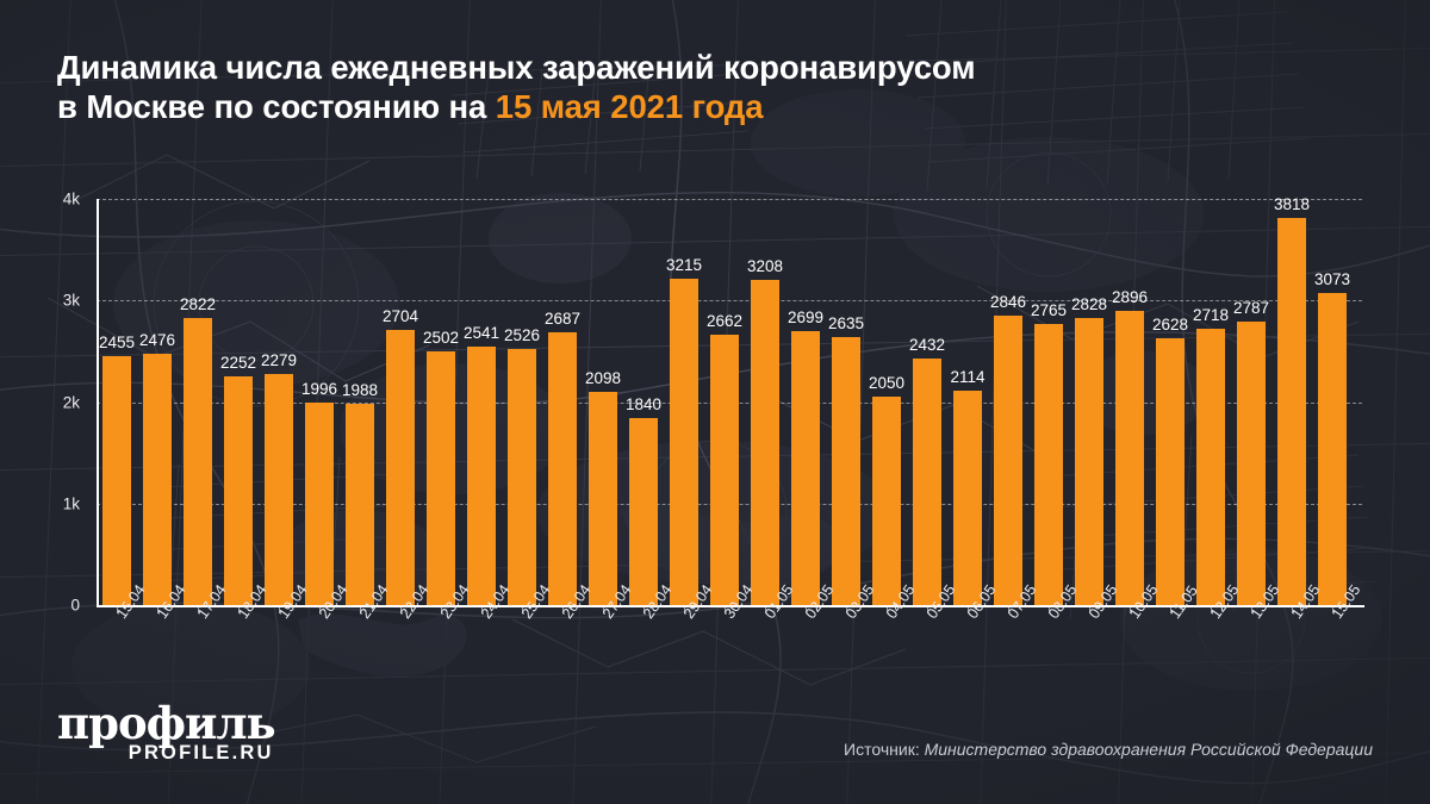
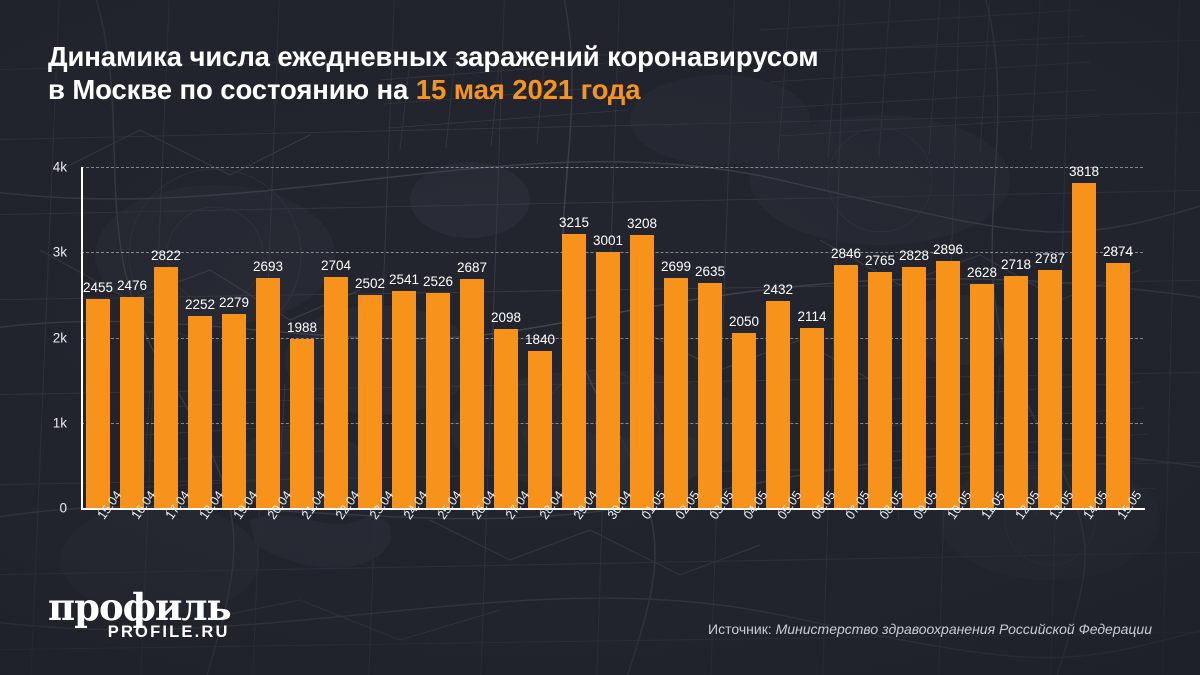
20.04: 1996 -> 2693
30.04: 2662 -> 3001
15.05: 3073 -> 2874
